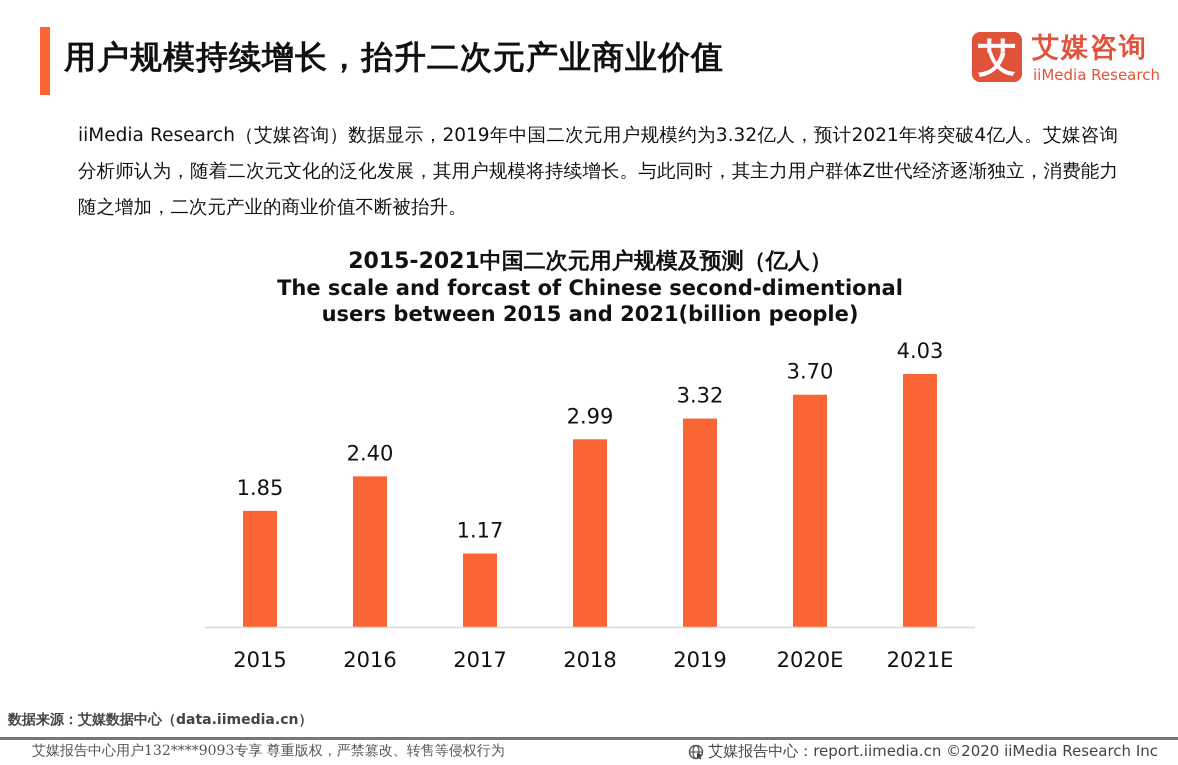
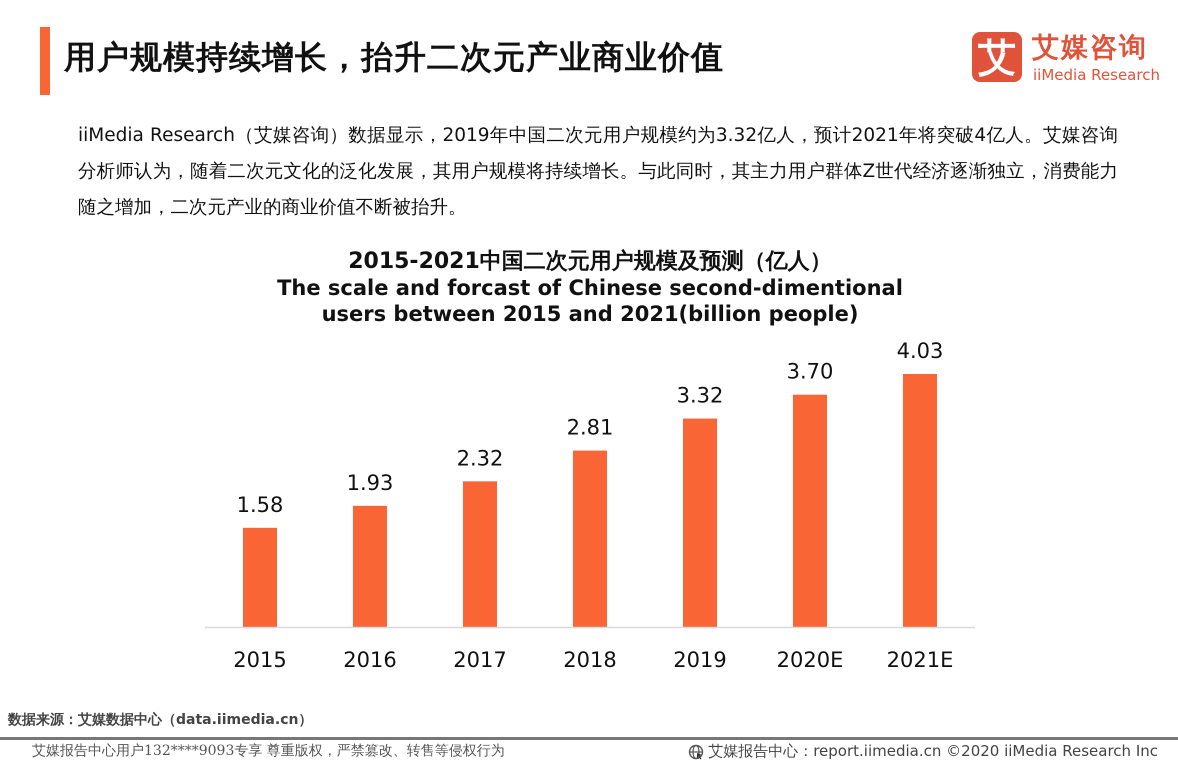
2015: 1.85 -> 1.58
2016: 2.40 -> 1.93
2017: 1.17 -> 2.32
2018: 2.99 -> 2.81
